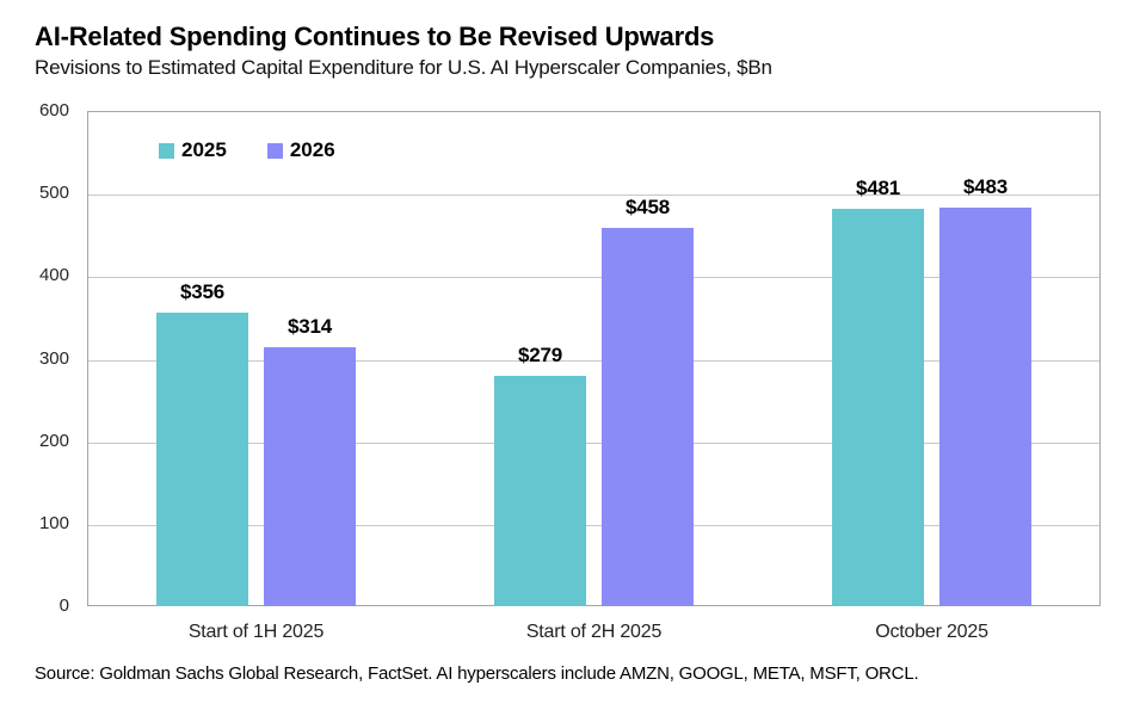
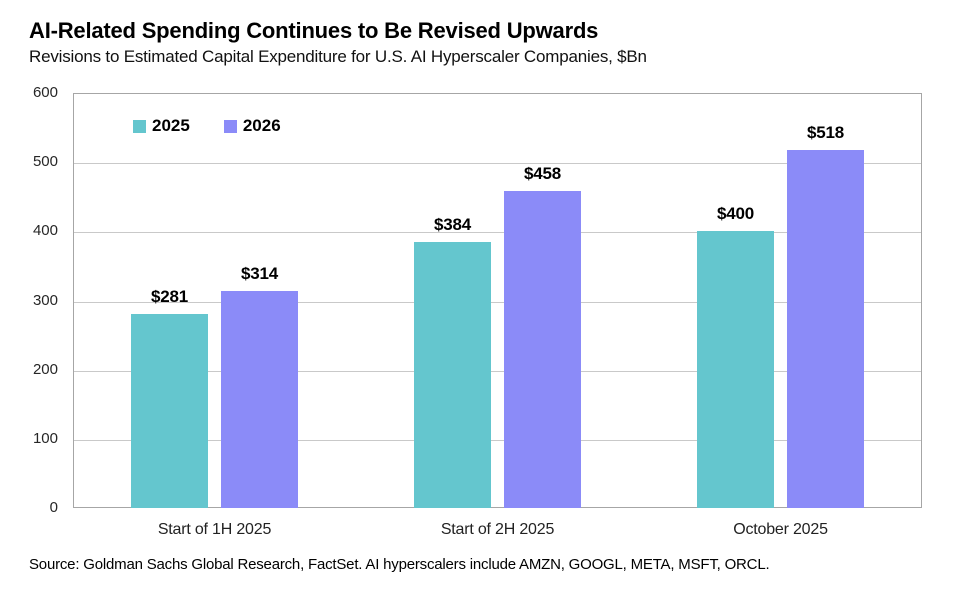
2025/Start of 1H 2025: $356 -> $281
2025/Start of 2H 2025: $279 -> $384
2025/October 2025: $481 -> $400
2026/October 2025: $483 -> $518
